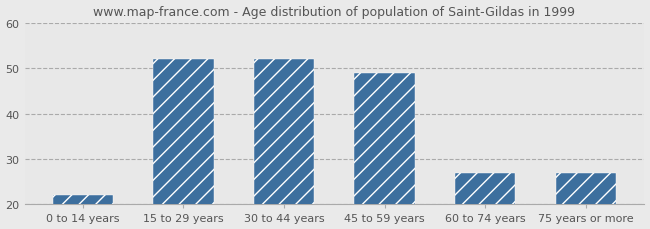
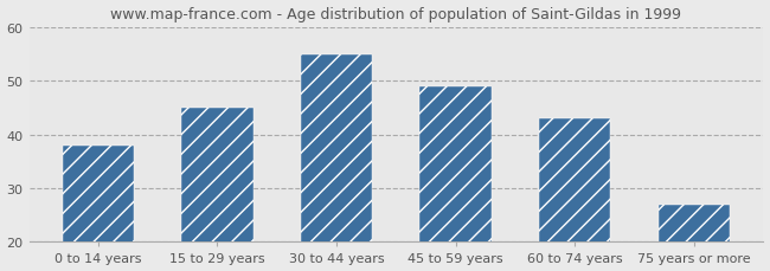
0 to 14 years: 22 -> 38
15 to 29 years: 52 -> 45
30 to 44 years: 52 -> 55
60 to 74 years: 27 -> 43
